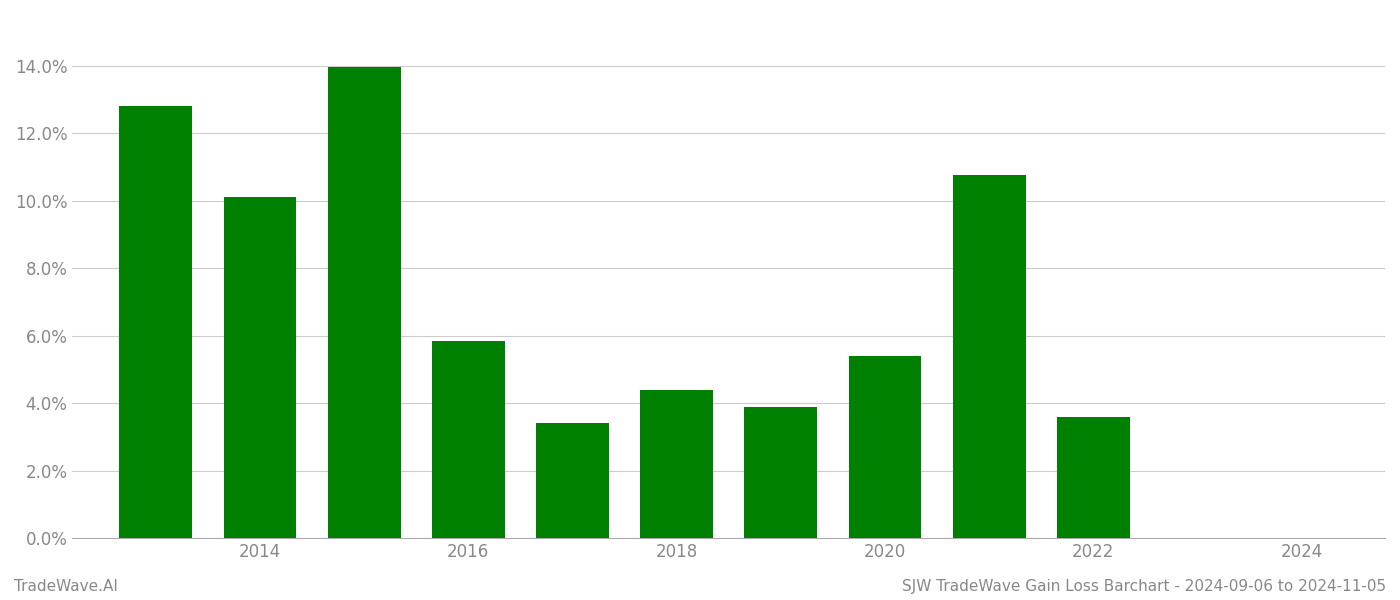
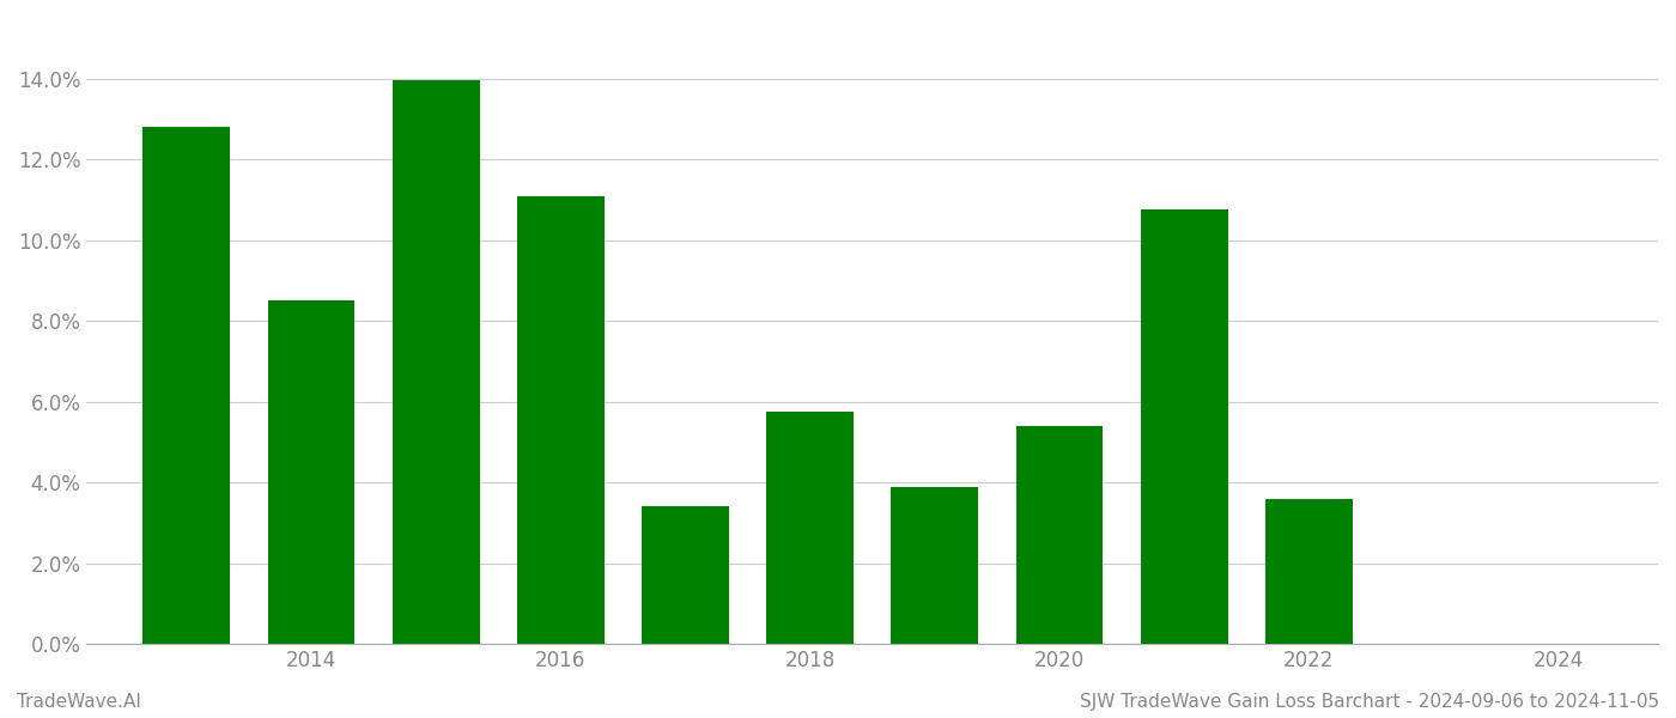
2014: 10.10% -> 8.50%
2016: 5.85% -> 11.10%
2018: 4.40% -> 5.75%
